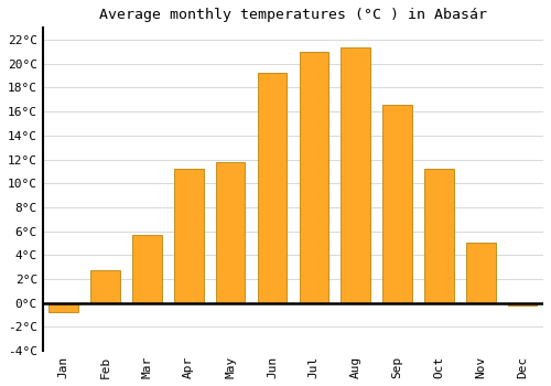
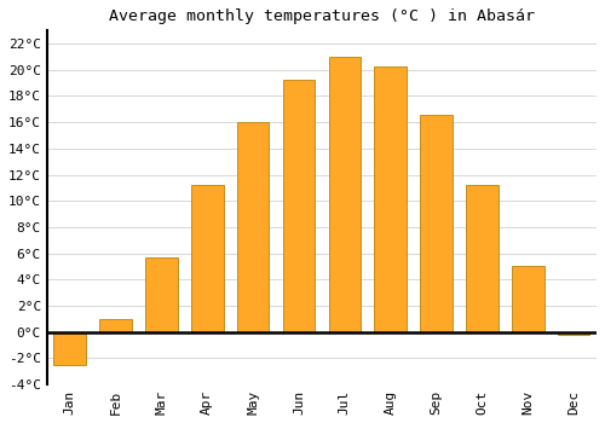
Jan: -0.8°C -> -2.5°C
Feb: 2.7°C -> 1.0°C
May: 11.8°C -> 16.0°C
Aug: 21.4°C -> 20.3°C
